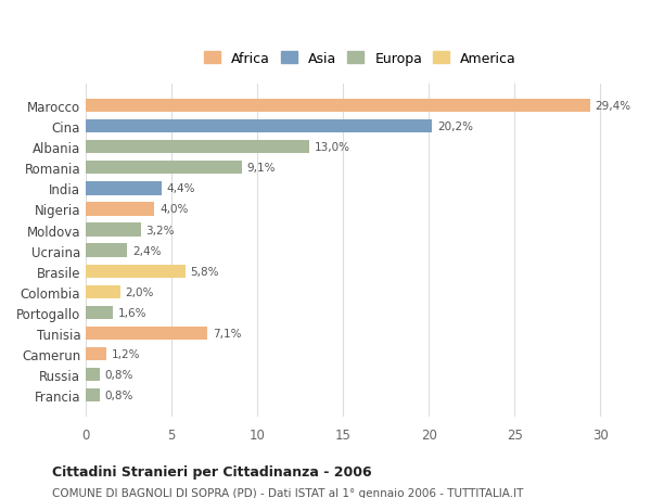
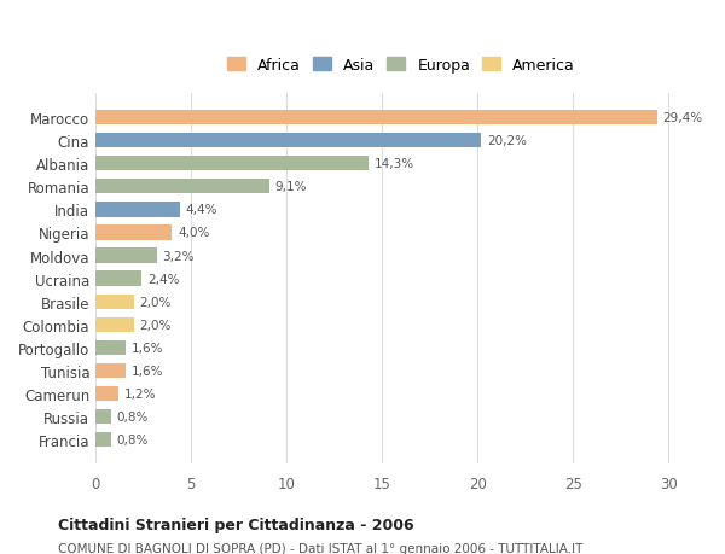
Albania: 13,0% -> 14,3%
Brasile: 5,8% -> 2,0%
Tunisia: 7,1% -> 1,6%
